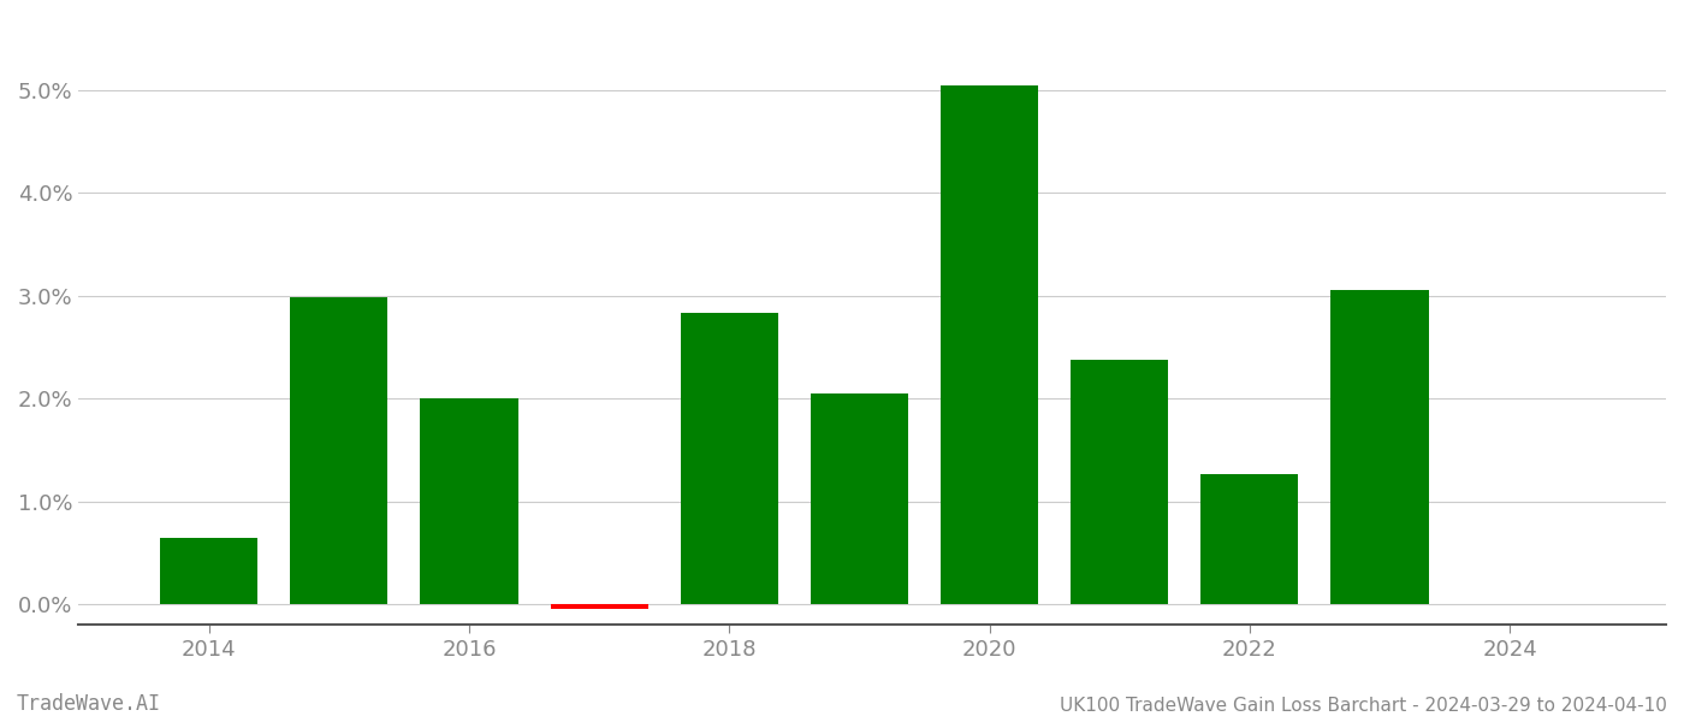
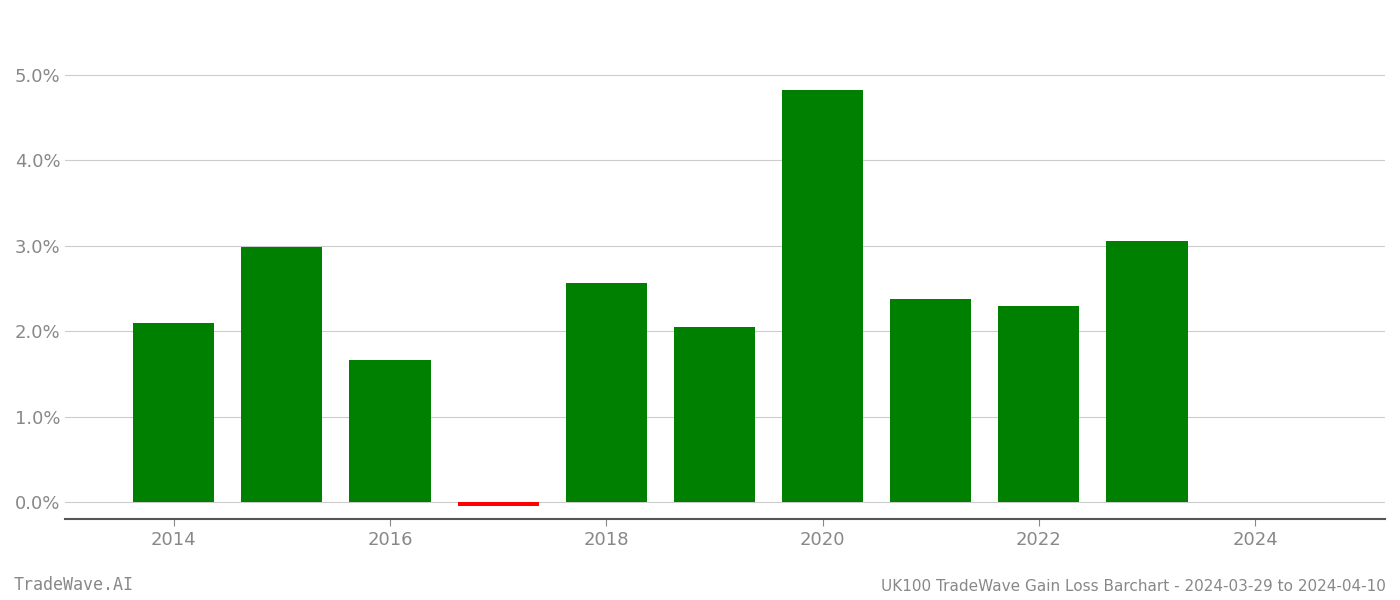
2014: 0.65% -> 2.10%
2016: 2.00% -> 1.66%
2018: 2.83% -> 2.56%
2020: 5.05% -> 4.82%
2022: 1.27% -> 2.30%
